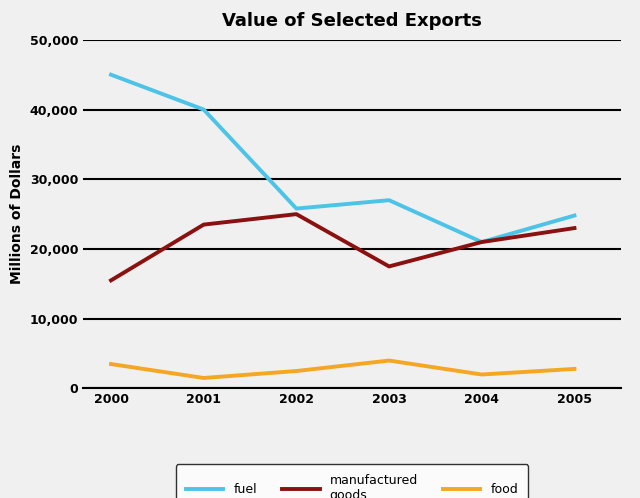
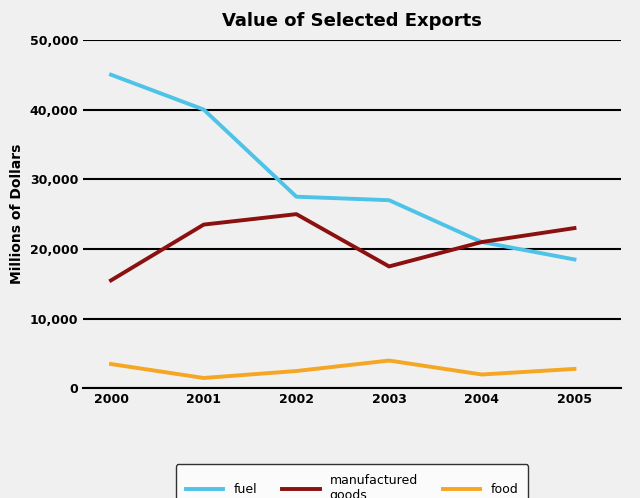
fuel/2002: 25,800 -> 27,500
fuel/2005: 24,800 -> 18,500
